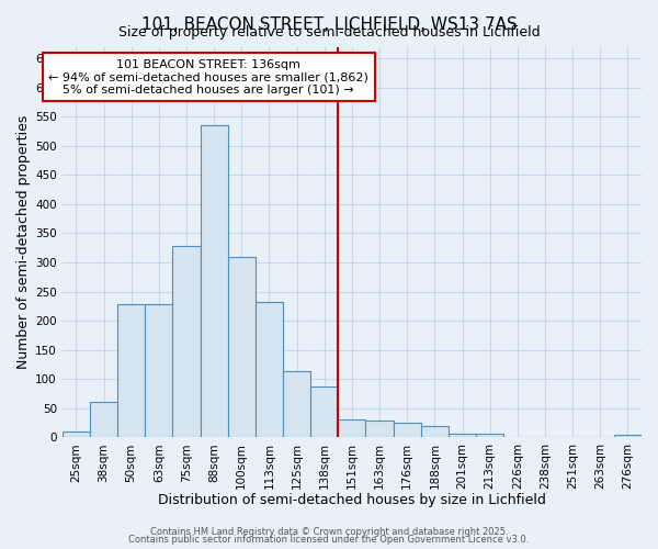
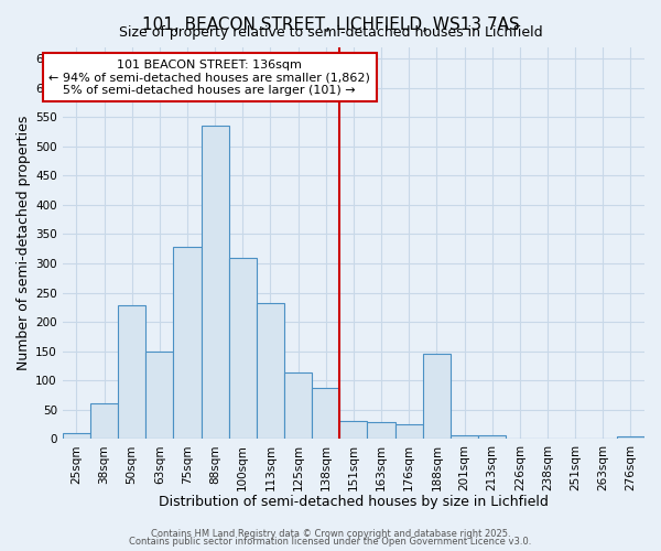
63sqm: 228 -> 150
188sqm: 20 -> 146
